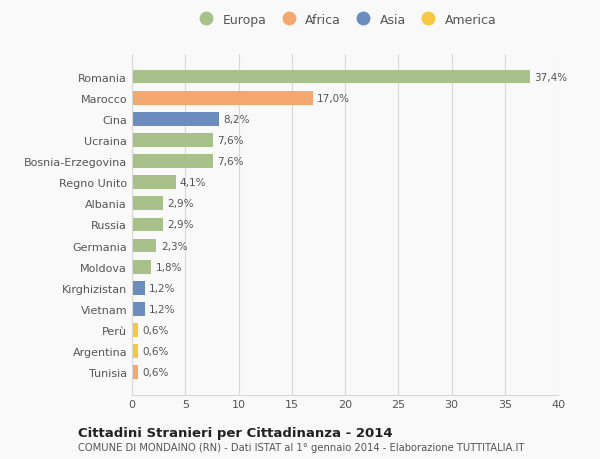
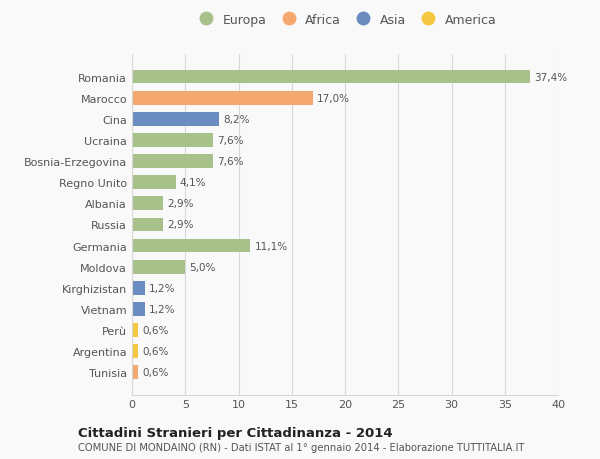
Germania: 2,3% -> 11,1%
Moldova: 1,8% -> 5,0%
